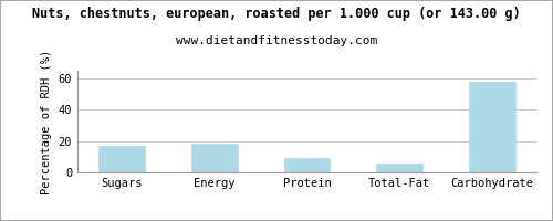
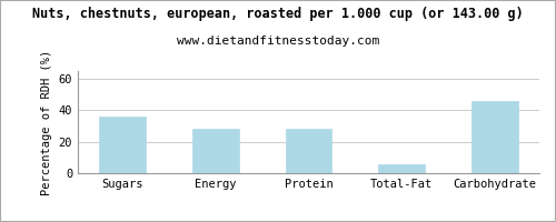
Sugars: 17 -> 36
Energy: 18 -> 28
Protein: 9 -> 28
Carbohydrate: 58 -> 46
